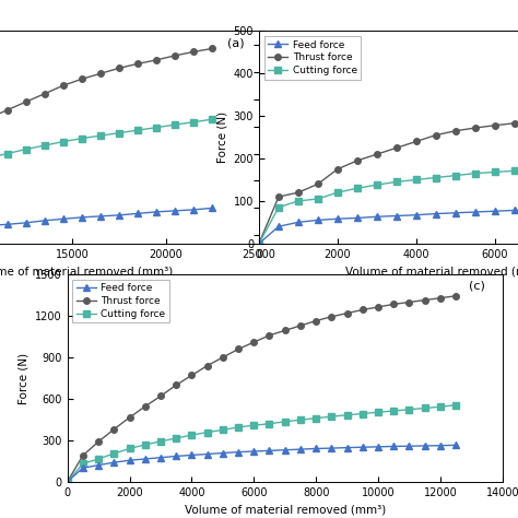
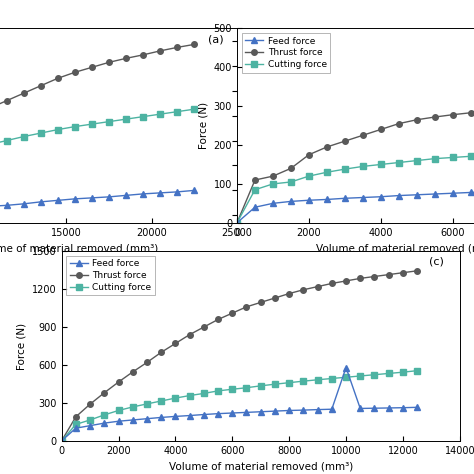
Feed force/10000: 250 -> 580
